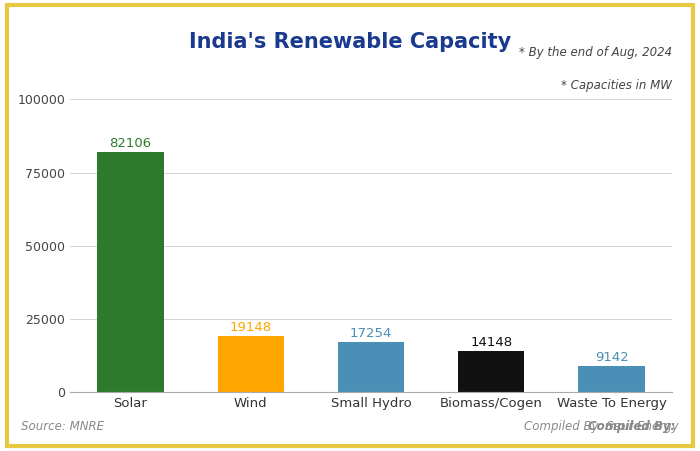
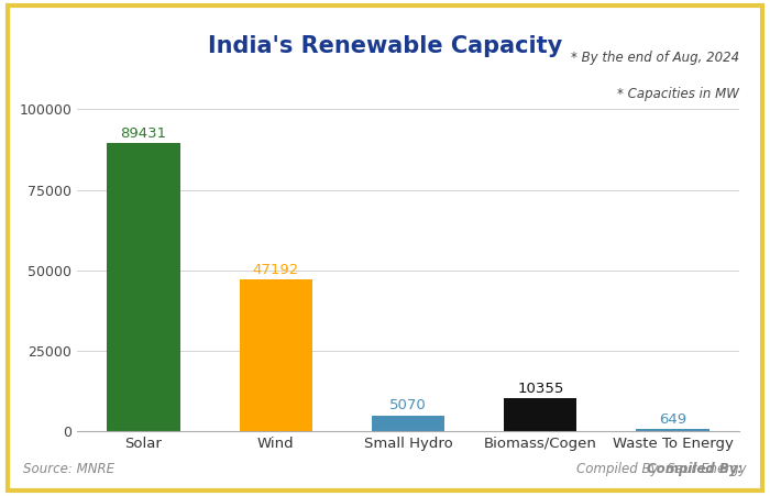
Solar: 82106 -> 89431
Wind: 19148 -> 47192
Small Hydro: 17254 -> 5070
Biomass/Cogen: 14148 -> 10355
Waste To Energy: 9142 -> 649
